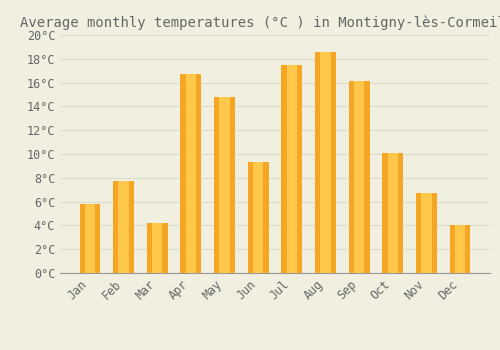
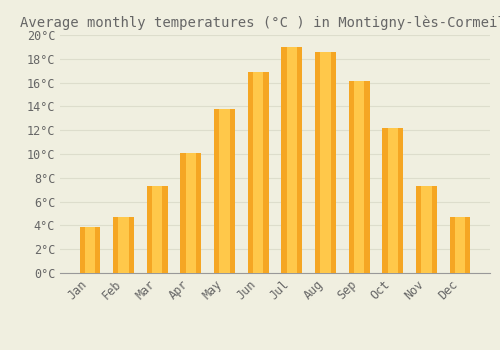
Jan: 5.8°C -> 3.9°C
Feb: 7.7°C -> 4.7°C
Mar: 4.2°C -> 7.3°C
Apr: 16.7°C -> 10.1°C
May: 14.8°C -> 13.8°C
Jun: 9.3°C -> 16.9°C
Jul: 17.5°C -> 19.0°C
Oct: 10.1°C -> 12.2°C
Nov: 6.7°C -> 7.3°C
Dec: 4.0°C -> 4.7°C
